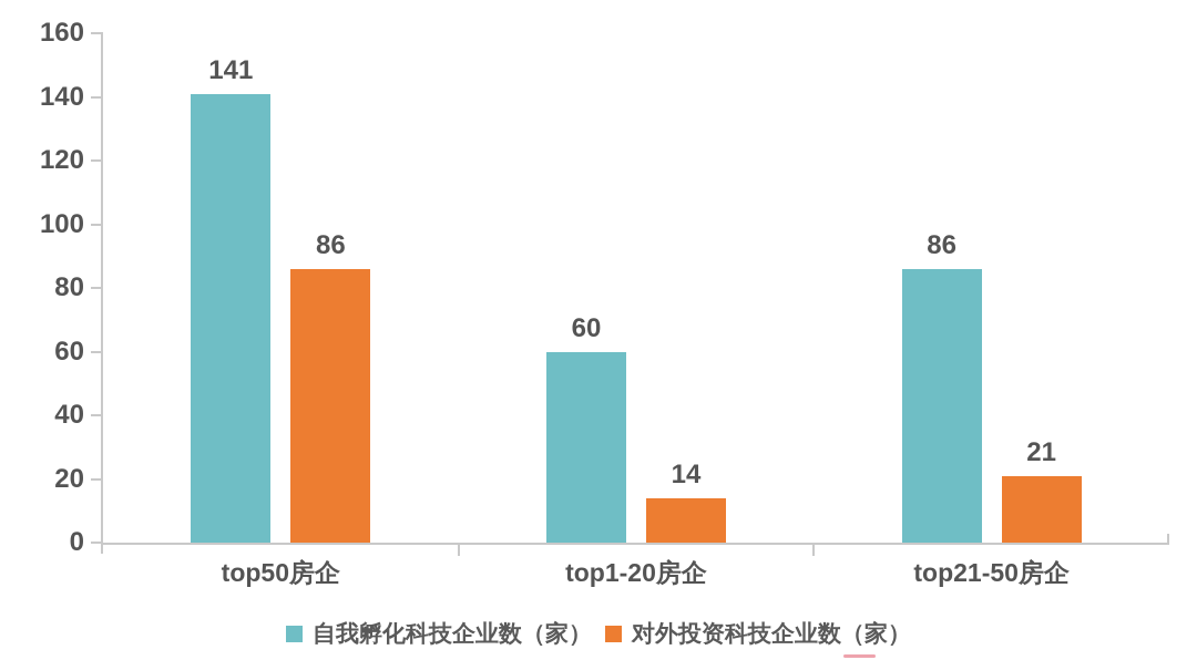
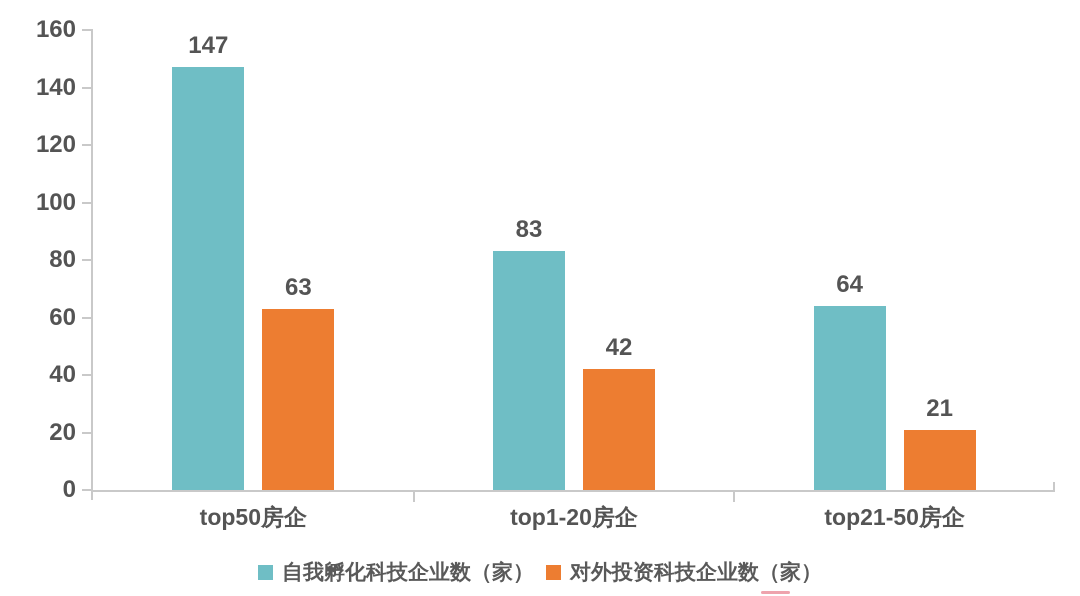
自我孵化科技企业数（家）/top50房企: 141 -> 147
对外投资科技企业数（家）/top50房企: 86 -> 63
自我孵化科技企业数（家）/top1-20房企: 60 -> 83
对外投资科技企业数（家）/top1-20房企: 14 -> 42
自我孵化科技企业数（家）/top21-50房企: 86 -> 64
